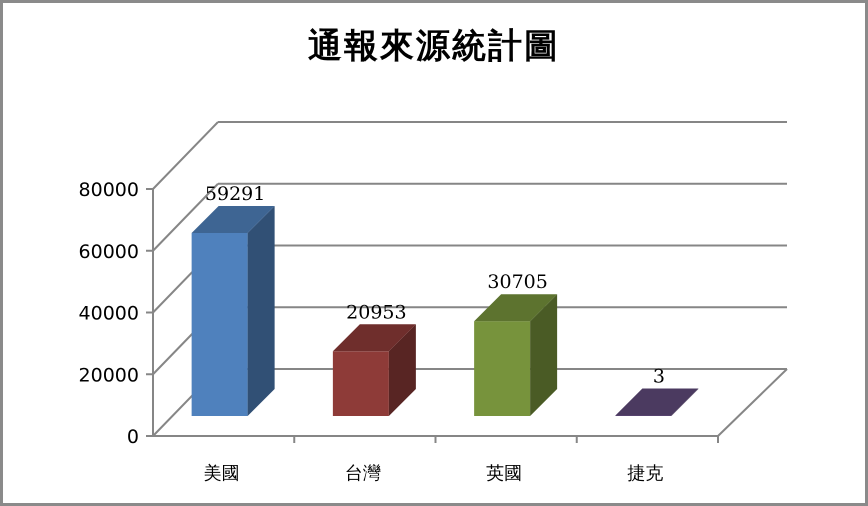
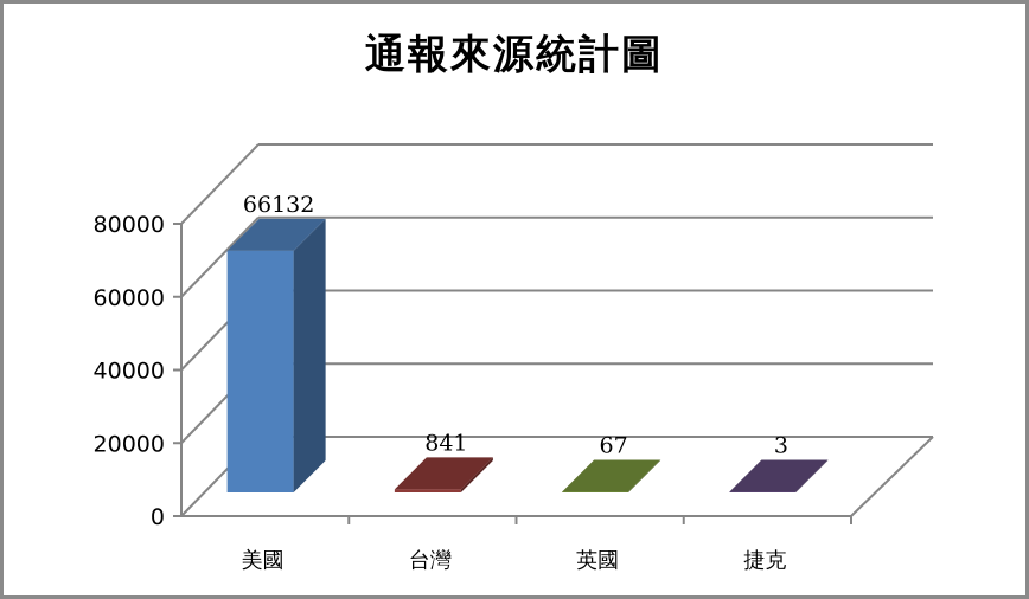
美國: 59291 -> 66132
台灣: 20953 -> 841
英國: 30705 -> 67
